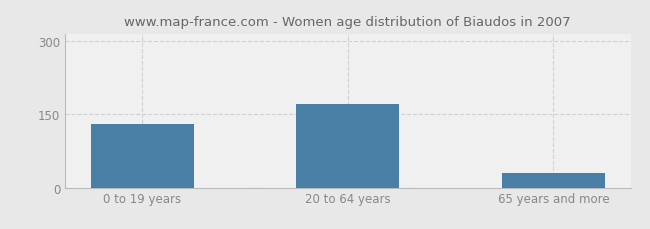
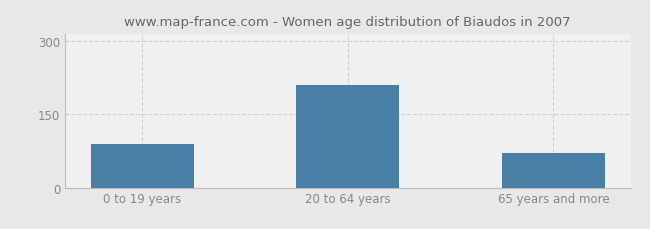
0 to 19 years: 130 -> 90
20 to 64 years: 170 -> 210
65 years and more: 30 -> 70
